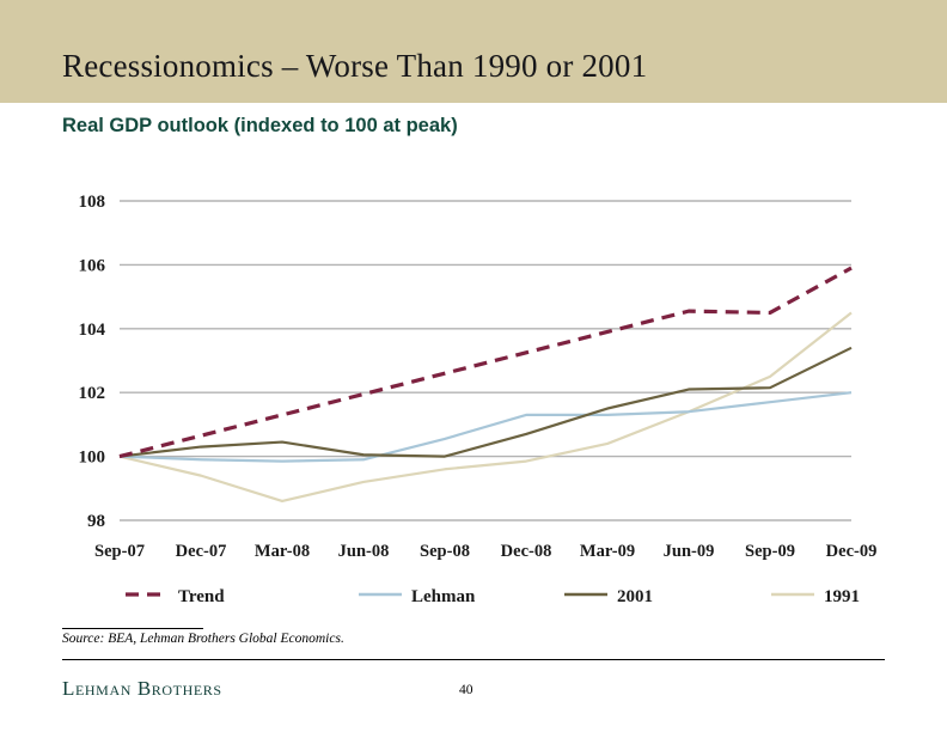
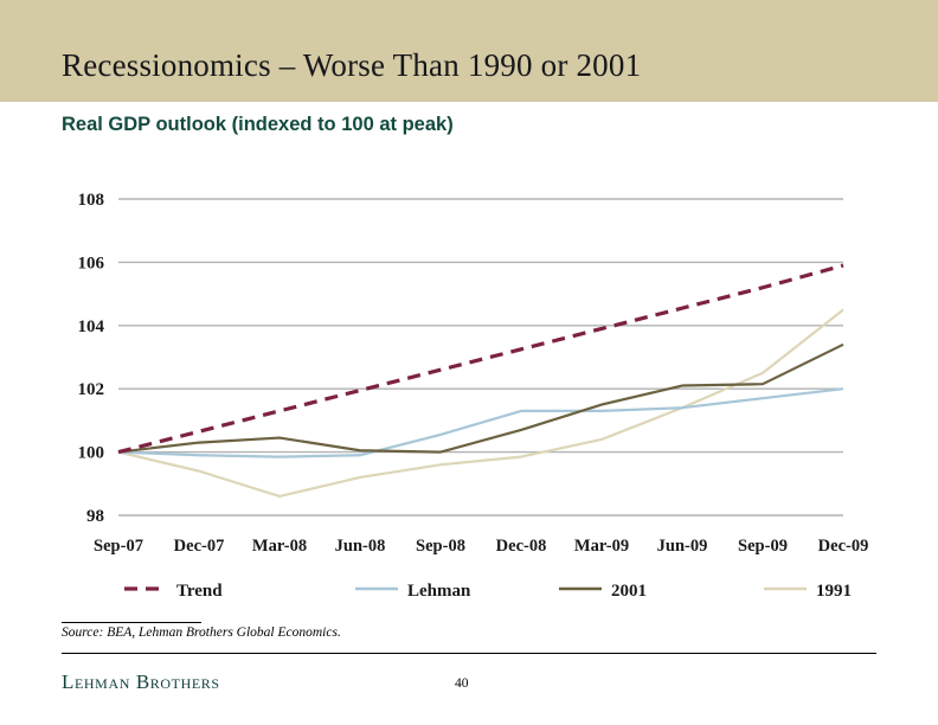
Trend/Sep-09: 104.5 -> 105.2
